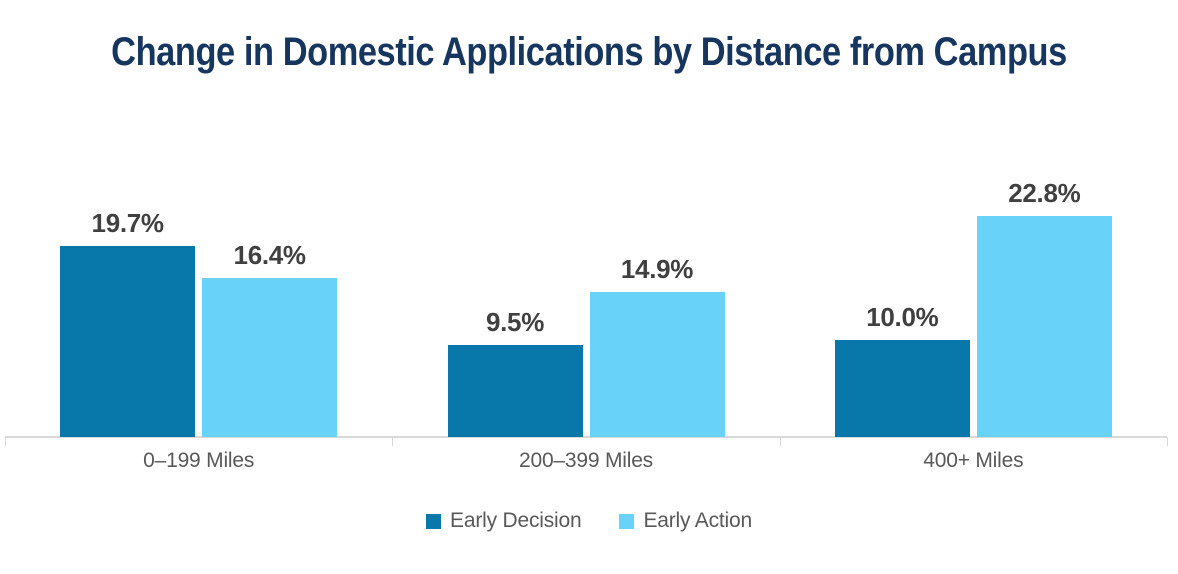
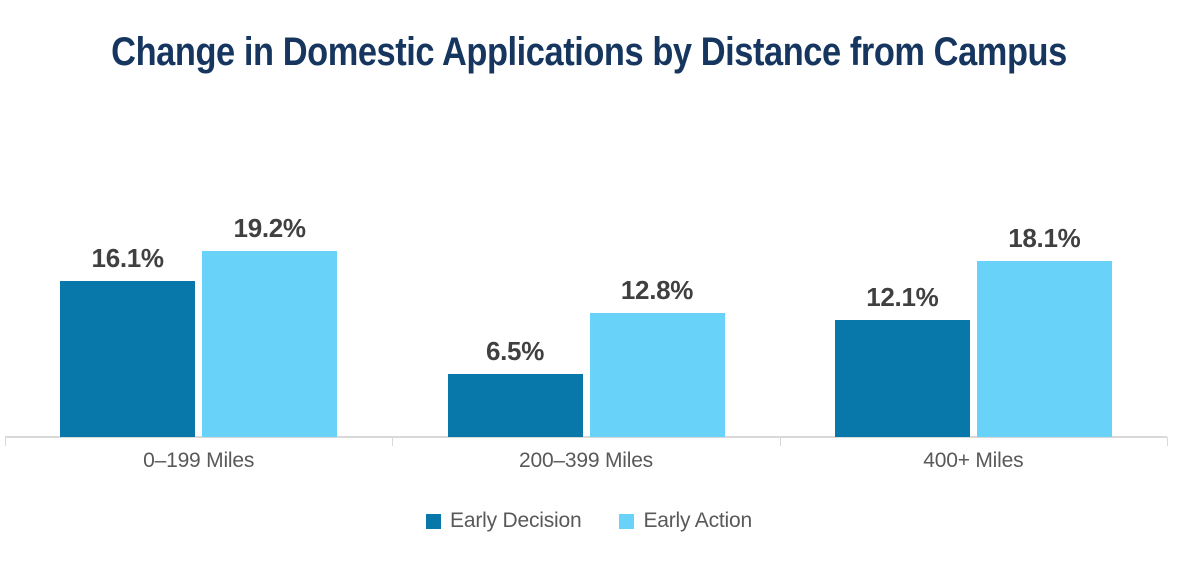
Early Decision/0–199 Miles: 19.7% -> 16.1%
Early Action/0–199 Miles: 16.4% -> 19.2%
Early Decision/200–399 Miles: 9.5% -> 6.5%
Early Action/200–399 Miles: 14.9% -> 12.8%
Early Decision/400+ Miles: 10.0% -> 12.1%
Early Action/400+ Miles: 22.8% -> 18.1%
